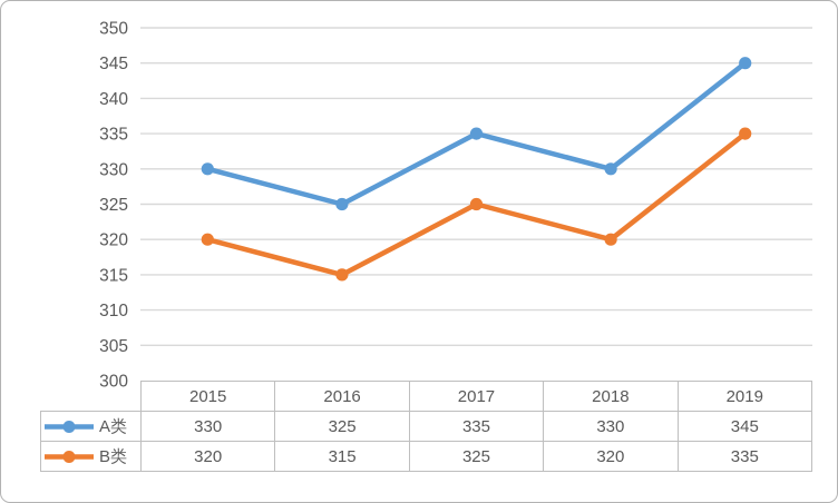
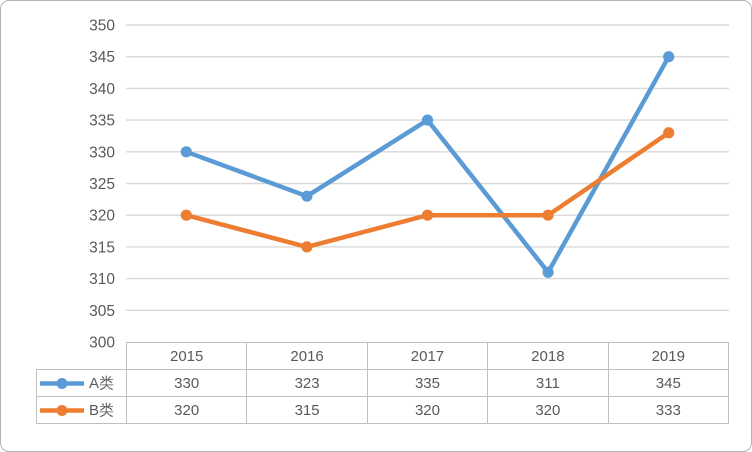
A类/2016: 325 -> 323
B类/2017: 325 -> 320
A类/2018: 330 -> 311
B类/2019: 335 -> 333
